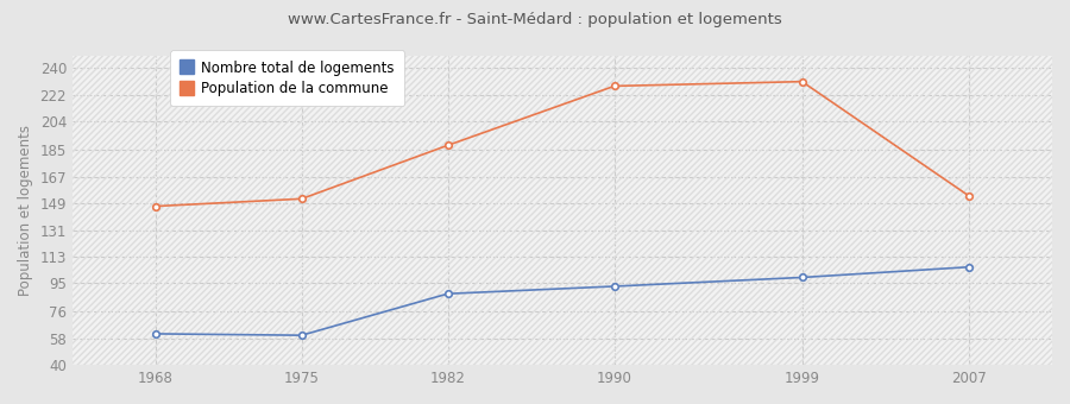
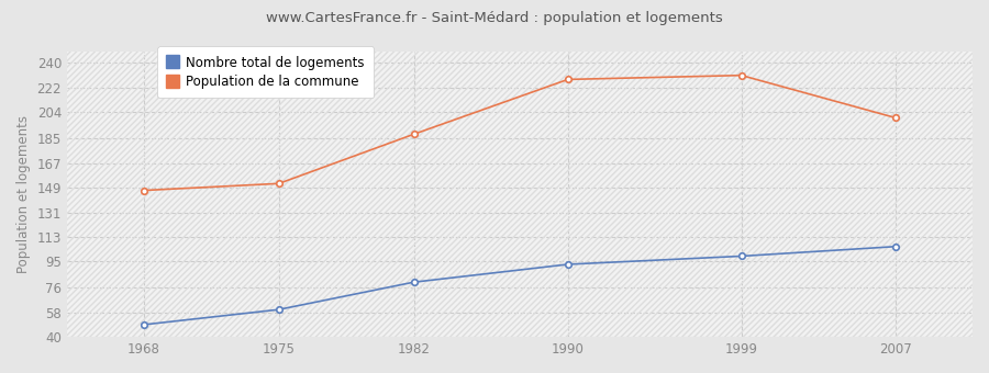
Nombre total de logements/1968: 61 -> 49
Nombre total de logements/1982: 88 -> 80
Population de la commune/2007: 154 -> 200
